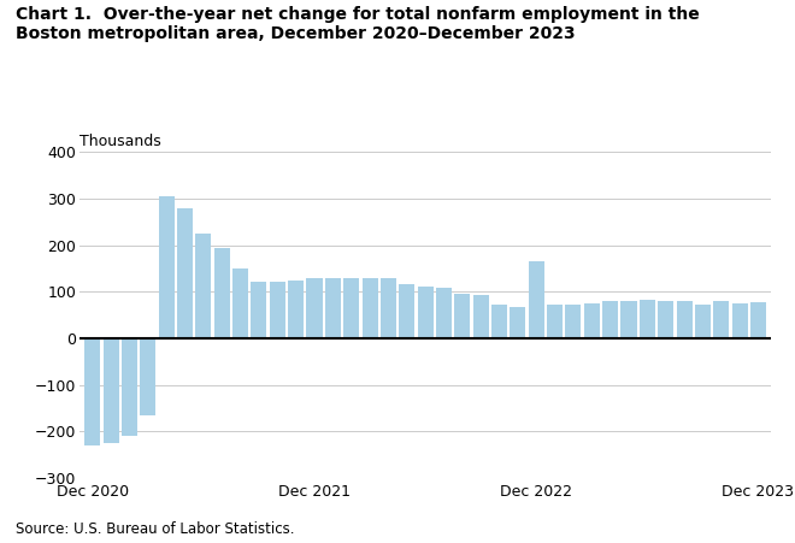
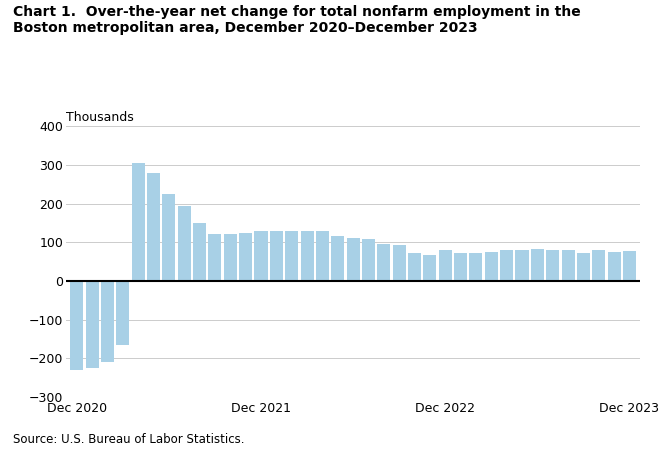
Dec 2022: 165 -> 80
